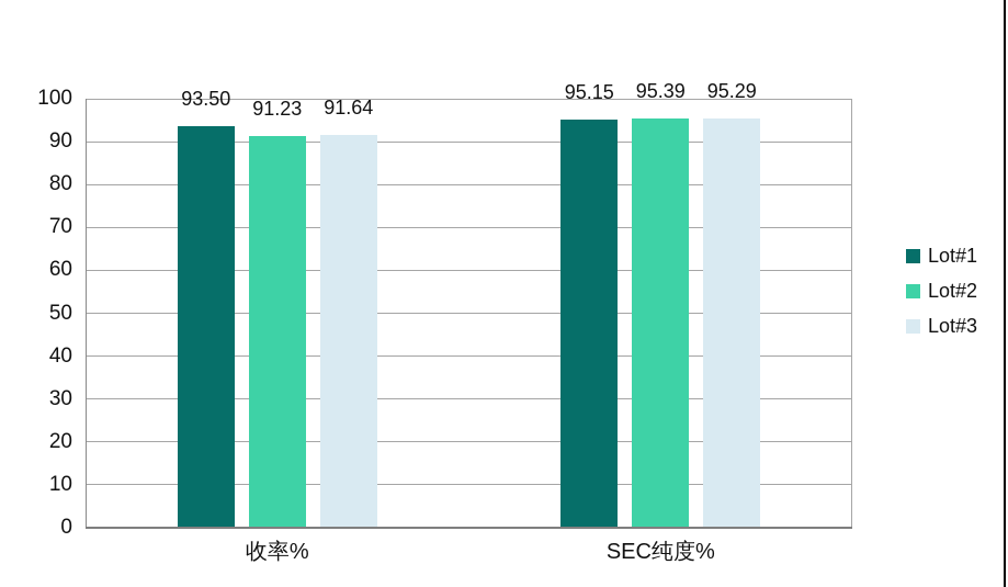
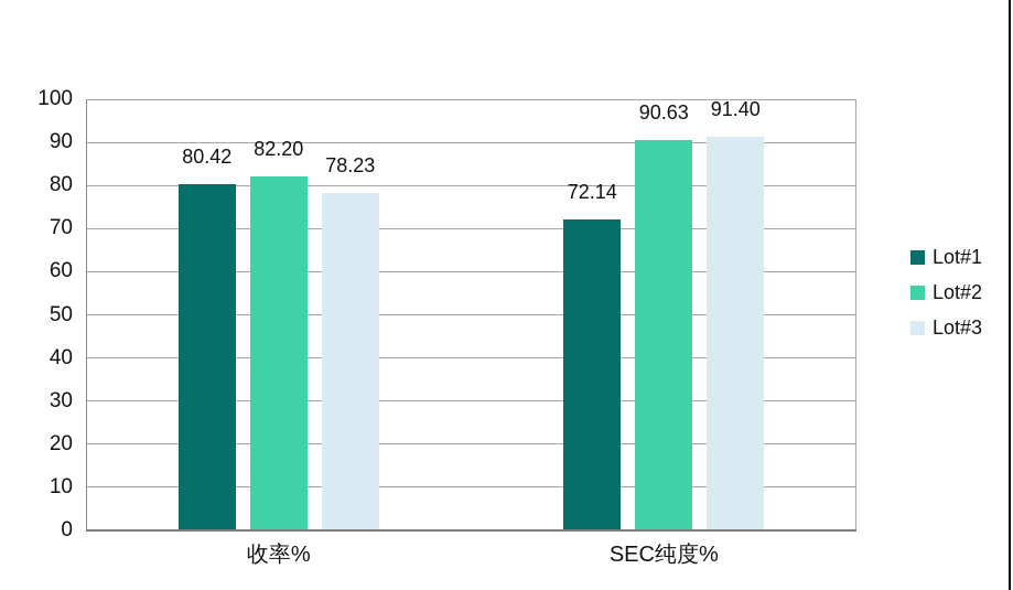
Lot#1/收率%: 93.50 -> 80.42
Lot#2/收率%: 91.23 -> 82.20
Lot#3/收率%: 91.64 -> 78.23
Lot#1/SEC纯度%: 95.15 -> 72.14
Lot#2/SEC纯度%: 95.39 -> 90.63
Lot#3/SEC纯度%: 95.29 -> 91.40
